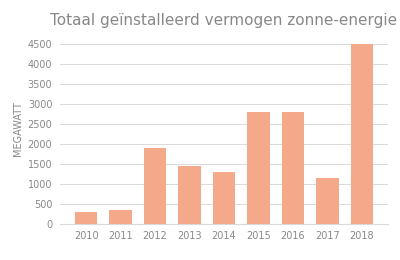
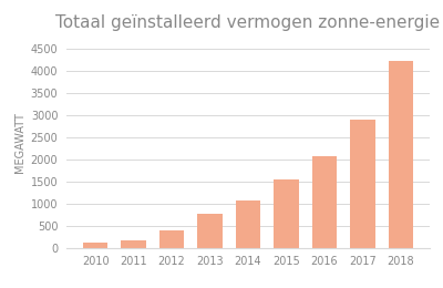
2010: 300 -> 110
2011: 350 -> 170
2012: 1900 -> 380
2013: 1450 -> 780
2014: 1300 -> 1080
2015: 2800 -> 1550
2016: 2800 -> 2080
2017: 1150 -> 2900
2018: 4500 -> 4220
